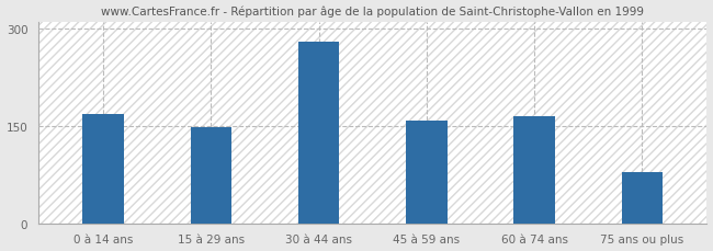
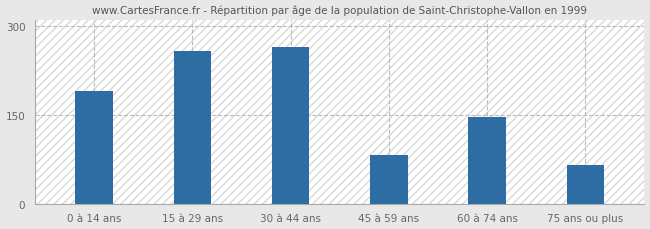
0 à 14 ans: 168 -> 190
15 à 29 ans: 148 -> 258
30 à 44 ans: 280 -> 264
45 à 59 ans: 158 -> 82
60 à 74 ans: 165 -> 146
75 ans ou plus: 78 -> 66
